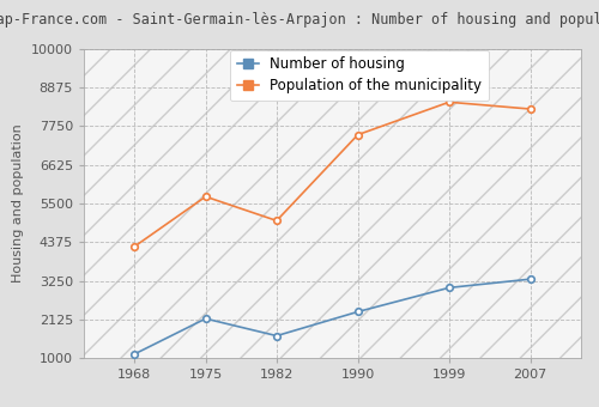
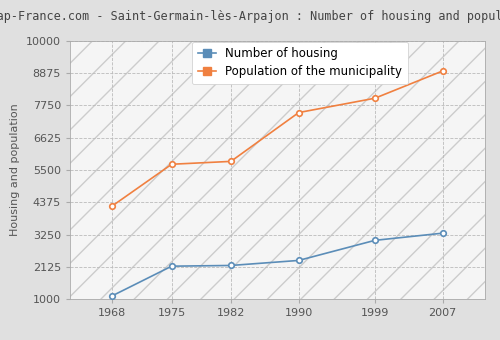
Number of housing/1982: 1650 -> 2180
Population of the municipality/1982: 5000 -> 5800
Population of the municipality/1999: 8450 -> 8000
Population of the municipality/2007: 8250 -> 8950
